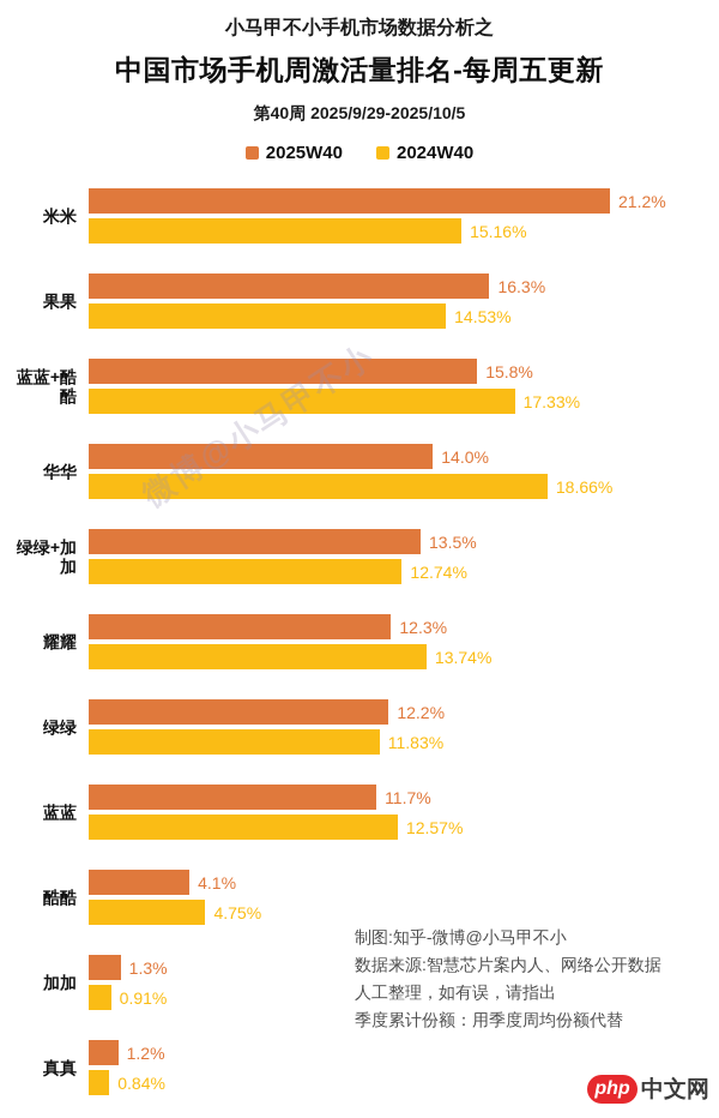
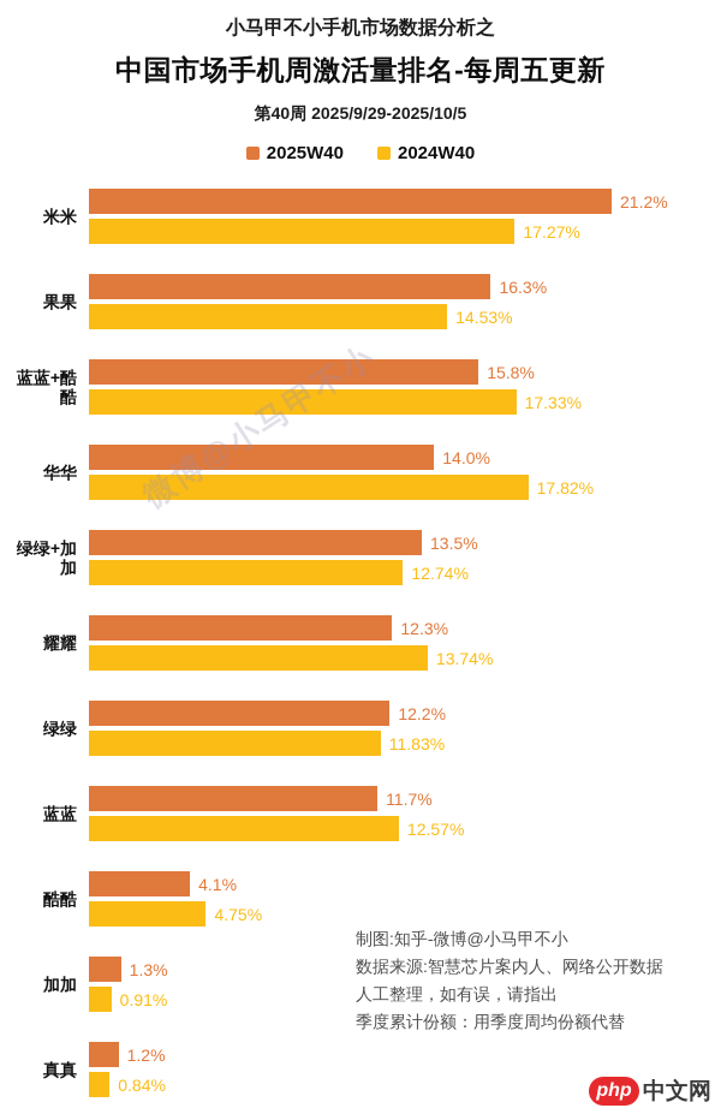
2024W40/米米: 15.16% -> 17.27%
2024W40/华华: 18.66% -> 17.82%
